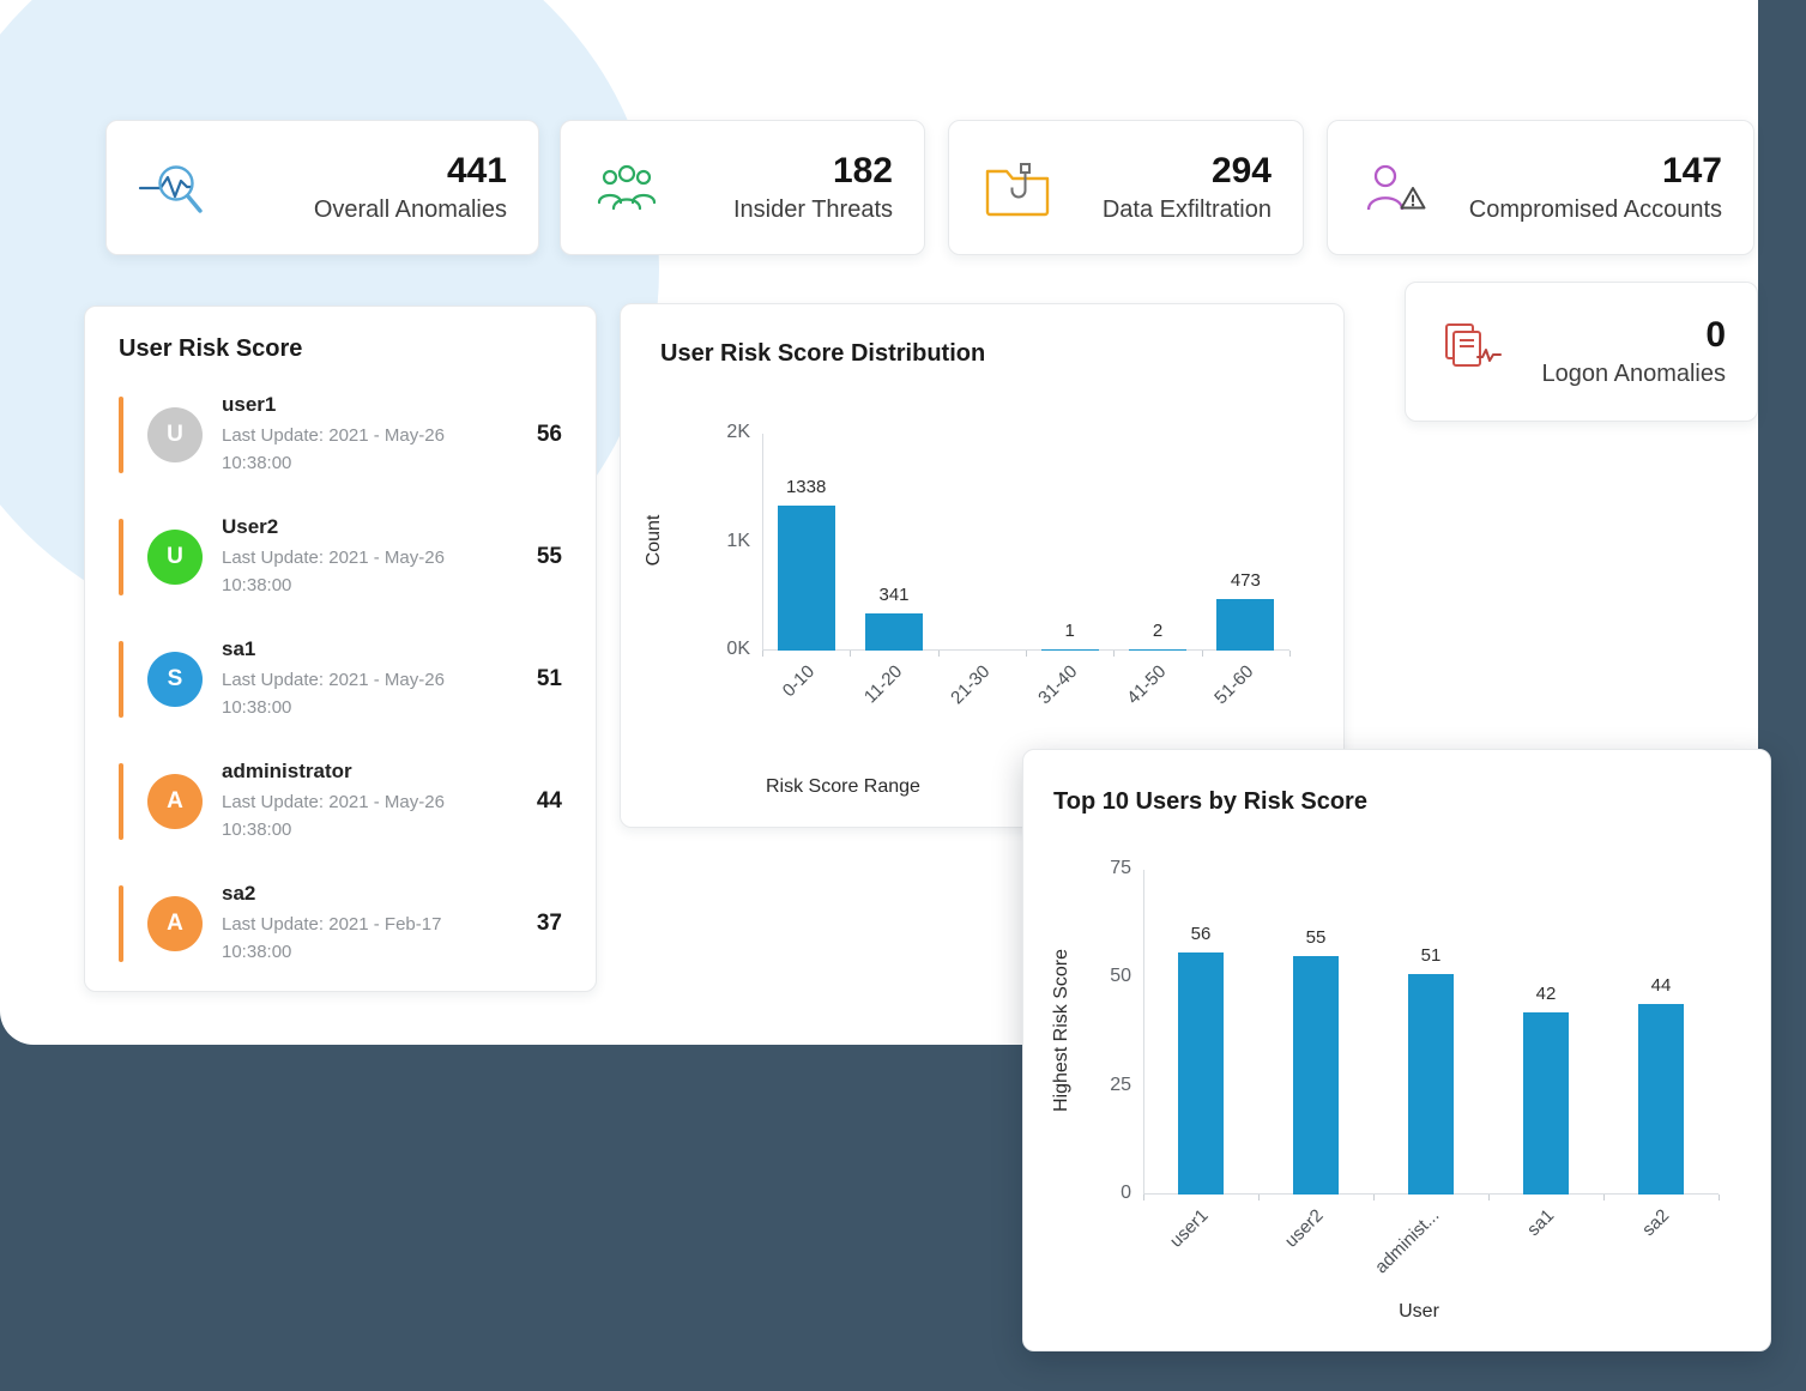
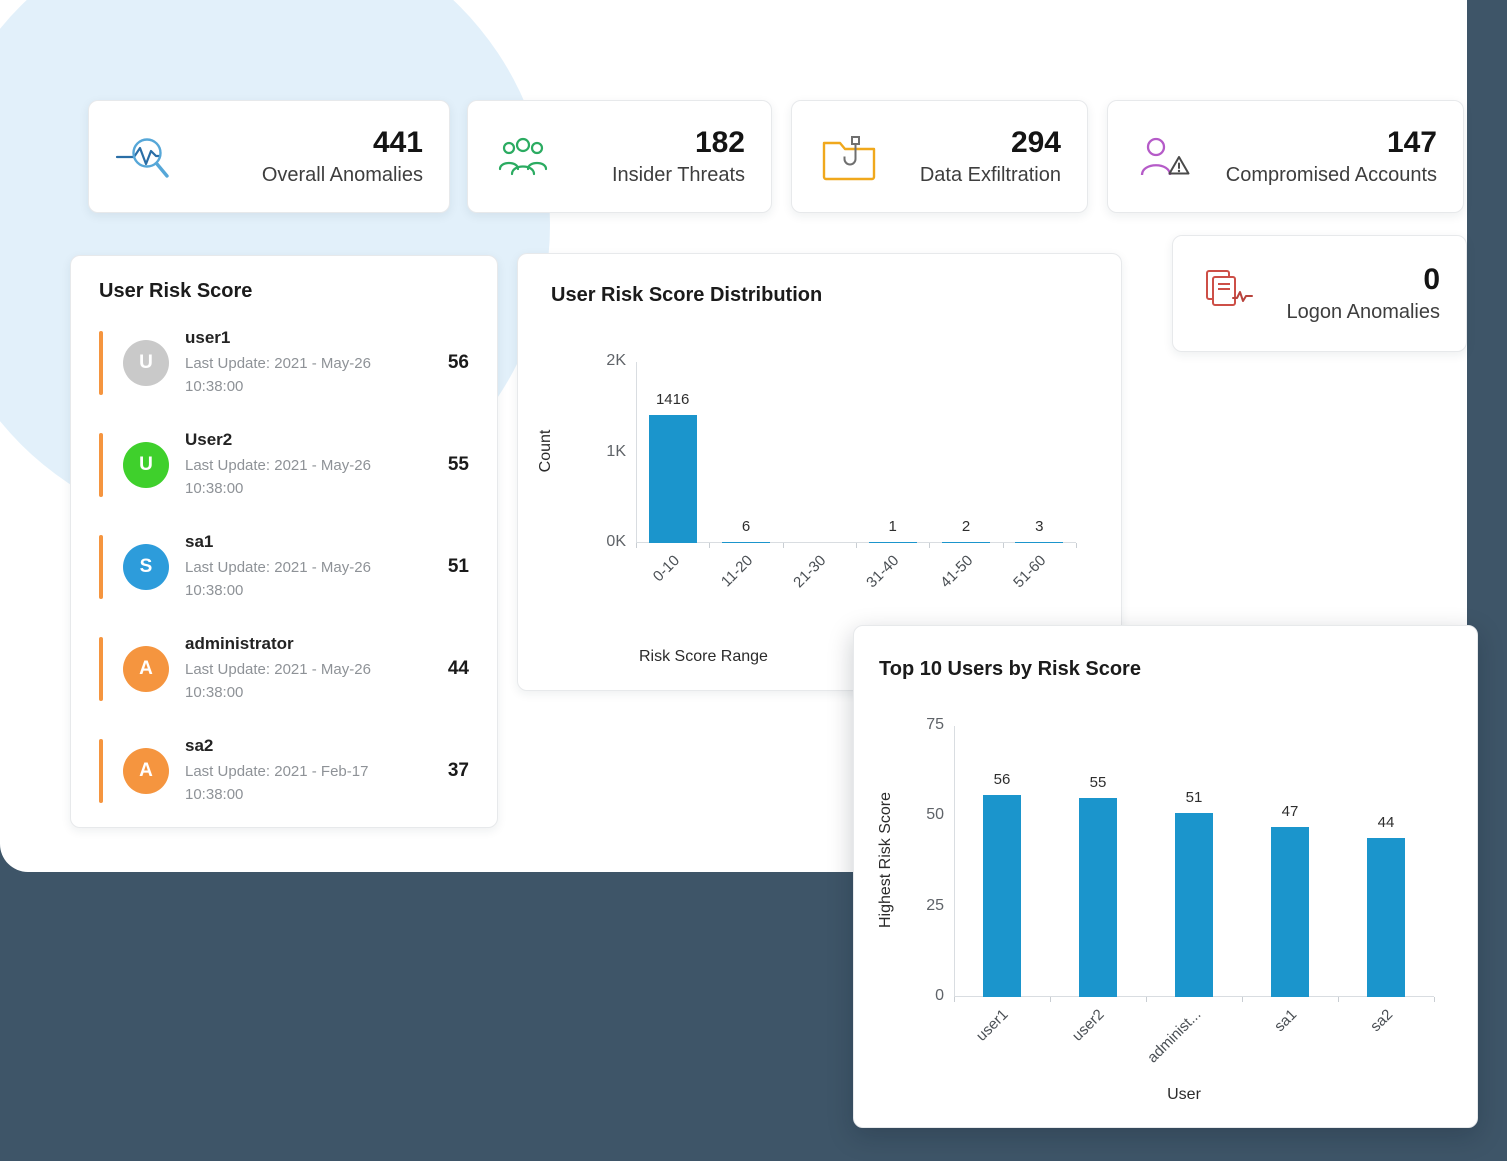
User Risk Score Distribution/0-10: 1338 -> 1416
User Risk Score Distribution/11-20: 341 -> 6
User Risk Score Distribution/51-60: 473 -> 3
Top 10 Users by Risk Score/sa1: 42 -> 47
